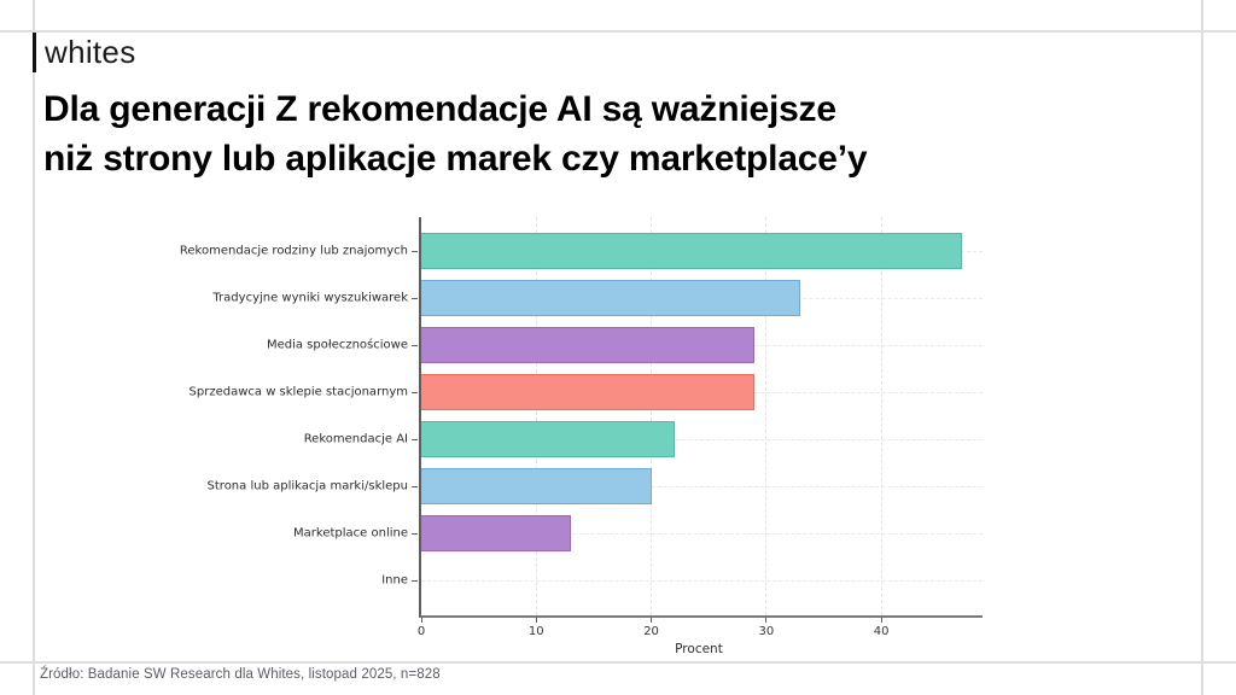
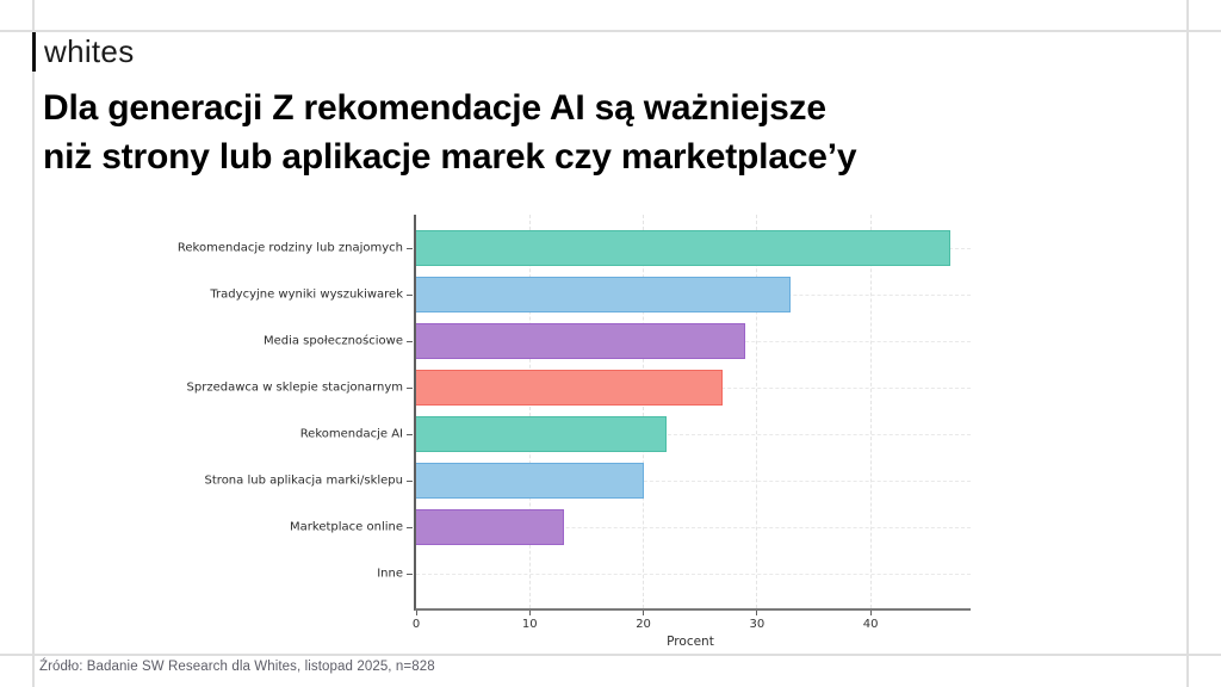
Sprzedawca w sklepie stacjonarnym: 29 -> 27
